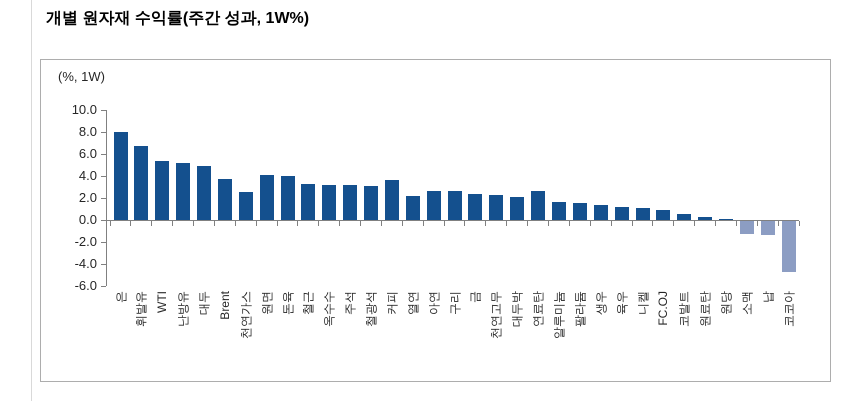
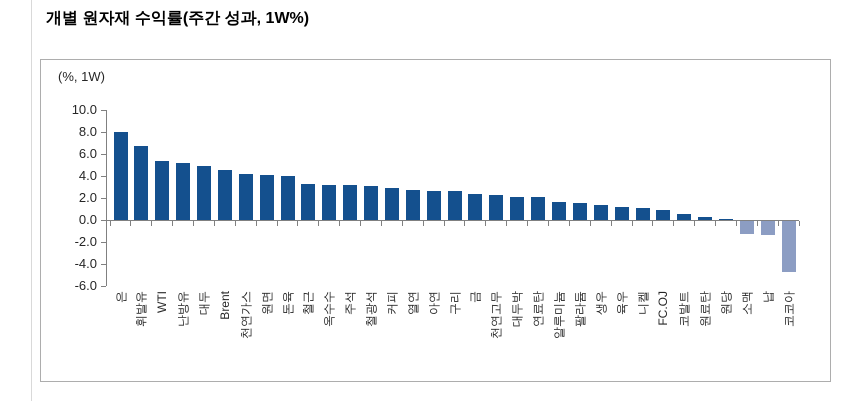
Brent: 3.7 -> 4.5
천연가스: 2.5 -> 4.2
커피: 3.6 -> 2.9
열연: 2.2 -> 2.7
연료탄: 2.6 -> 2.1
